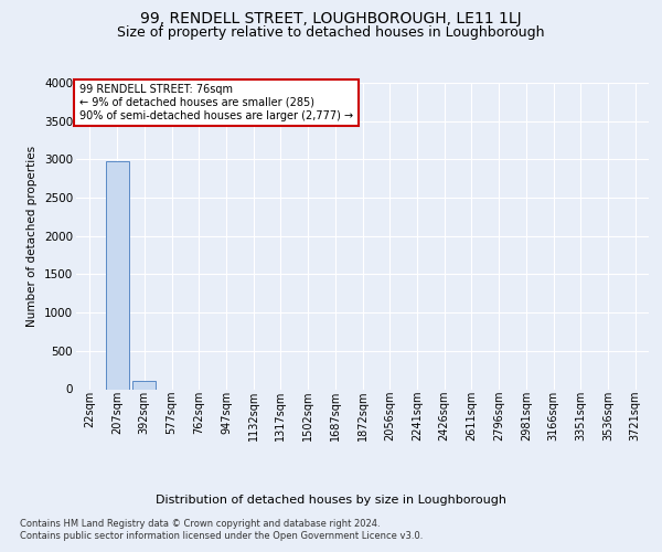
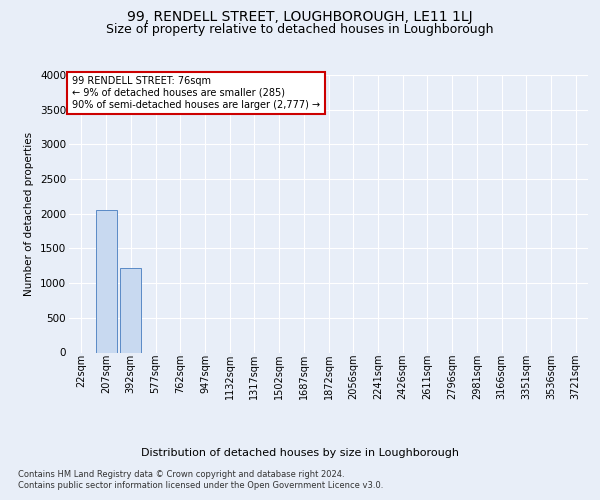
207sqm: 2980 -> 2060
392sqm: 110 -> 1220
